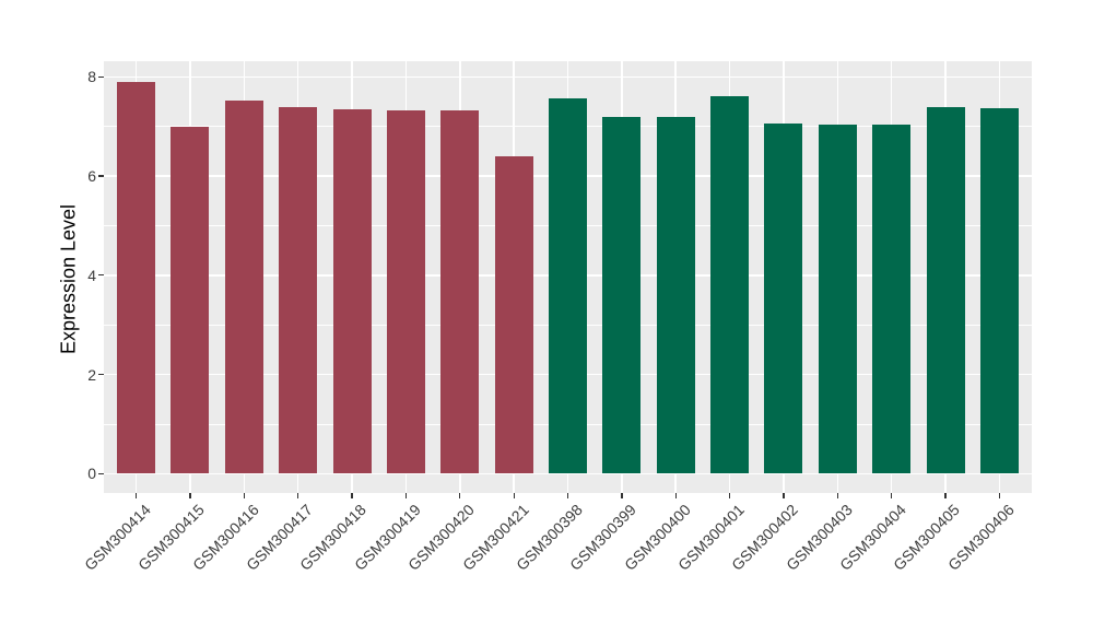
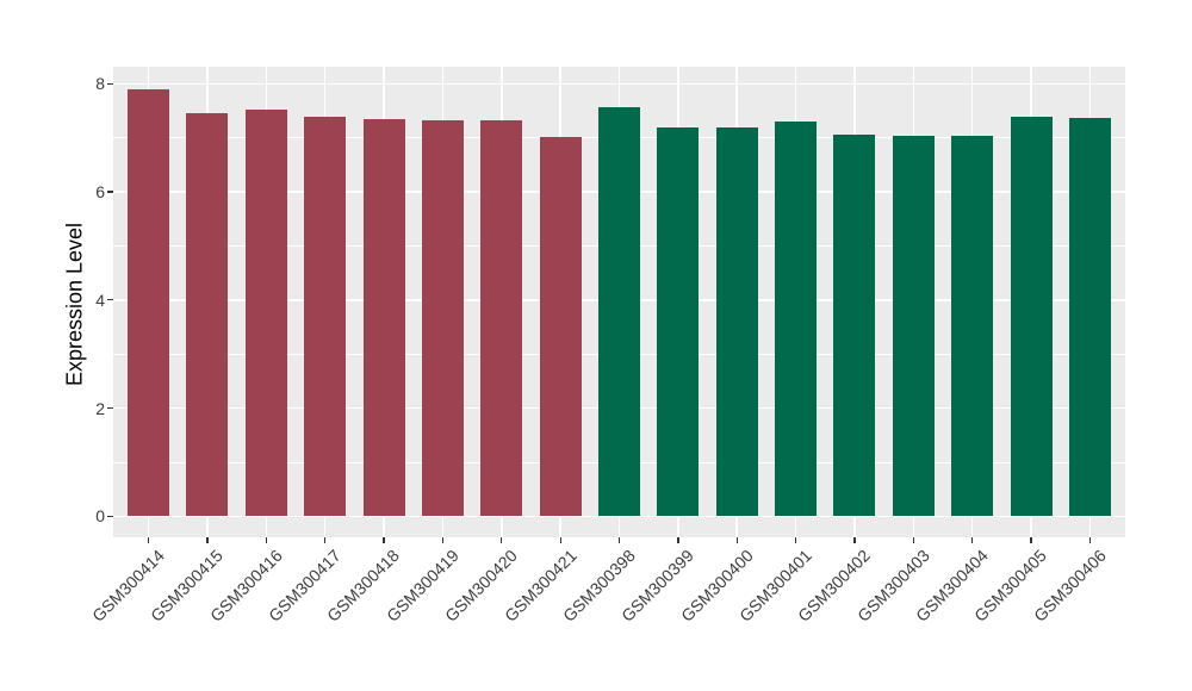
GSM300415: 7.0 -> 7.5
GSM300421: 6.4 -> 7.0
GSM300401: 7.6 -> 7.3
